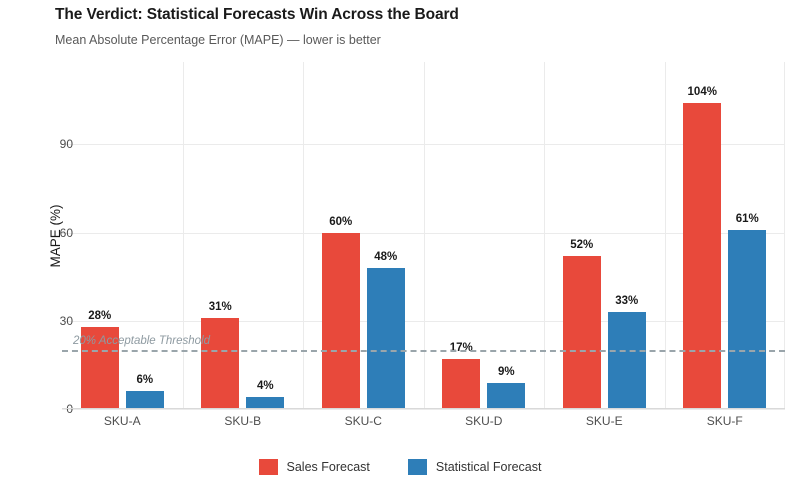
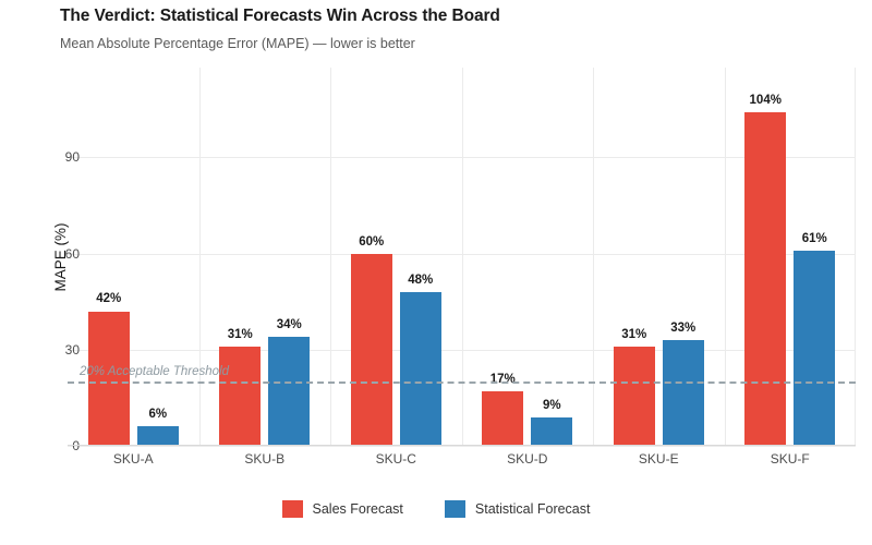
Sales Forecast/SKU-A: 28% -> 42%
Statistical Forecast/SKU-B: 4% -> 34%
Sales Forecast/SKU-E: 52% -> 31%
